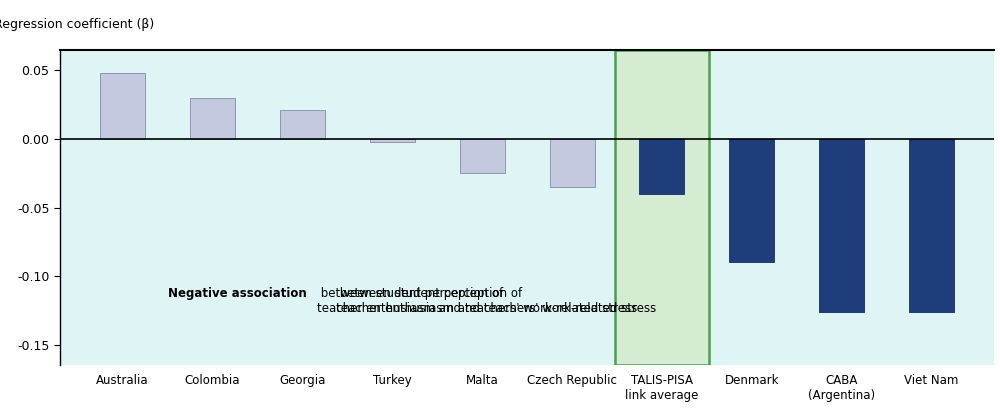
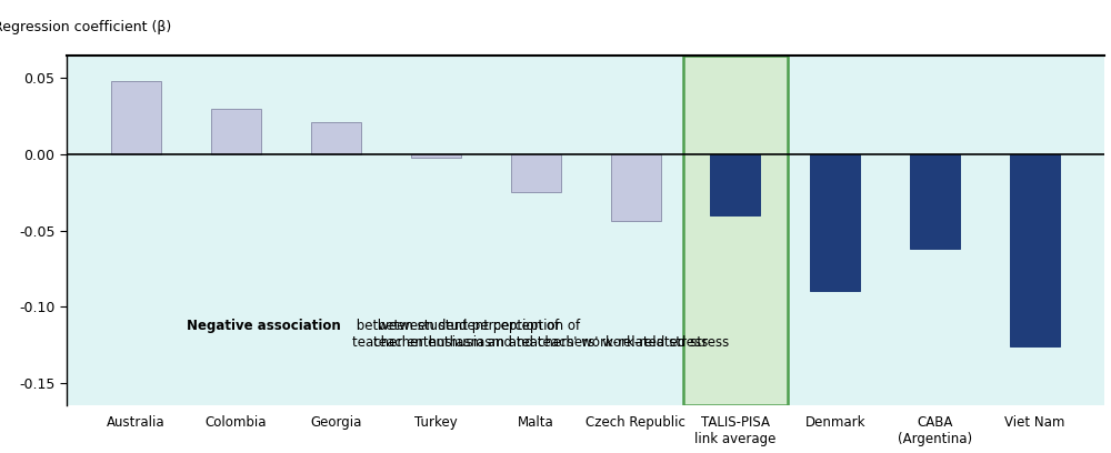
Czech Republic: -0.035 -> -0.044
CABA (Argentina): -0.126 -> -0.062
